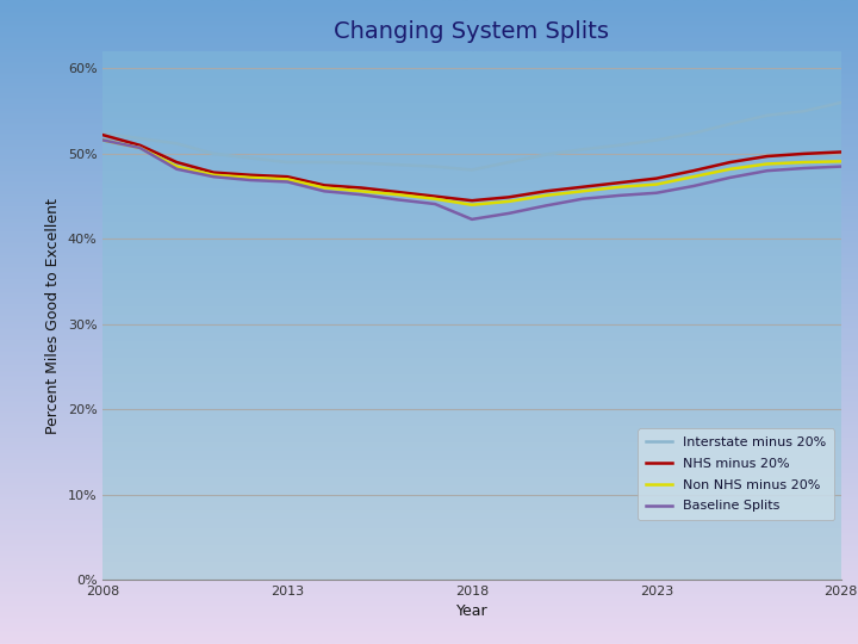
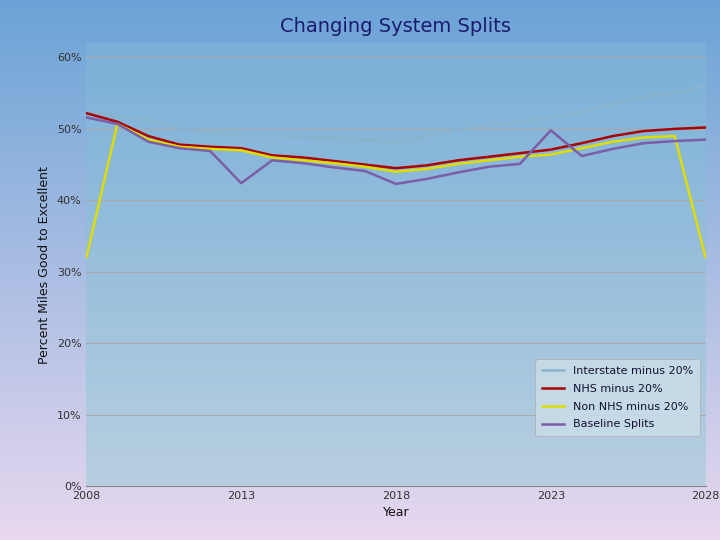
Non NHS minus 20%/2008: 51.6% -> 32.0%
Baseline Splits/2013: 46.7% -> 42.4%
Baseline Splits/2023: 45.4% -> 49.8%
Non NHS minus 20%/2028: 49.1% -> 32.0%
